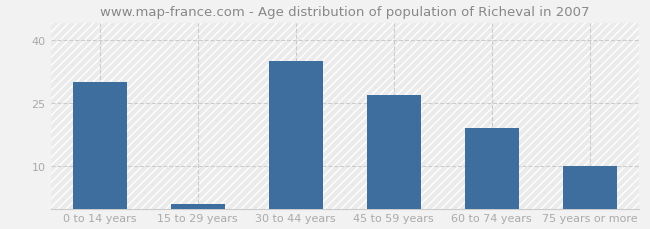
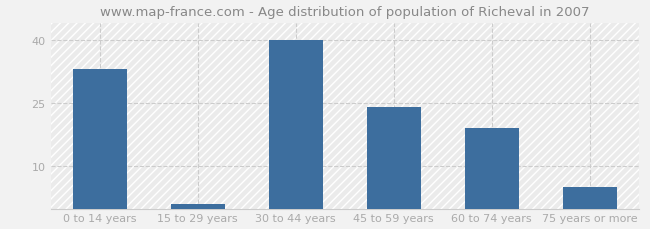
0 to 14 years: 30 -> 33
30 to 44 years: 35 -> 40
45 to 59 years: 27 -> 24
75 years or more: 10 -> 5
